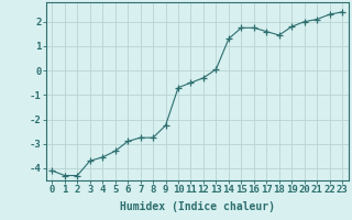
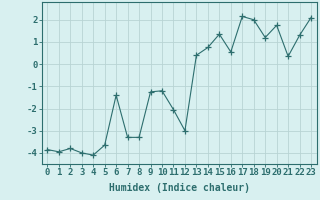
0: -4.10 -> -3.85
1: -4.30 -> -3.95
2: -4.30 -> -3.80
3: -3.70 -> -4.00
4: -3.55 -> -4.10
5: -3.30 -> -3.65
6: -2.90 -> -1.40
7: -2.75 -> -3.30
8: -2.75 -> -3.30
9: -2.25 -> -1.25
10: -0.70 -> -1.20
11: -0.50 -> -2.05
12: -0.30 -> -3.00
13: 0.05 -> 0.40
14: 1.30 -> 0.75
15: 1.75 -> 1.35
16: 1.75 -> 0.55
17: 1.60 -> 2.15
18: 1.45 -> 2.00
19: 1.80 -> 1.20
20: 2.00 -> 1.75
21: 2.10 -> 0.35
22: 2.30 -> 1.30
23: 2.40 -> 2.10
